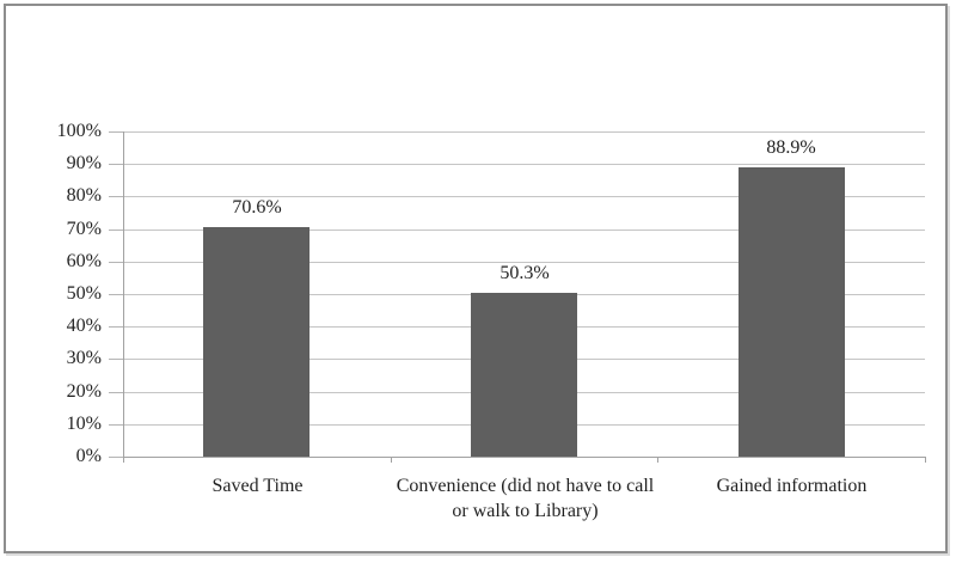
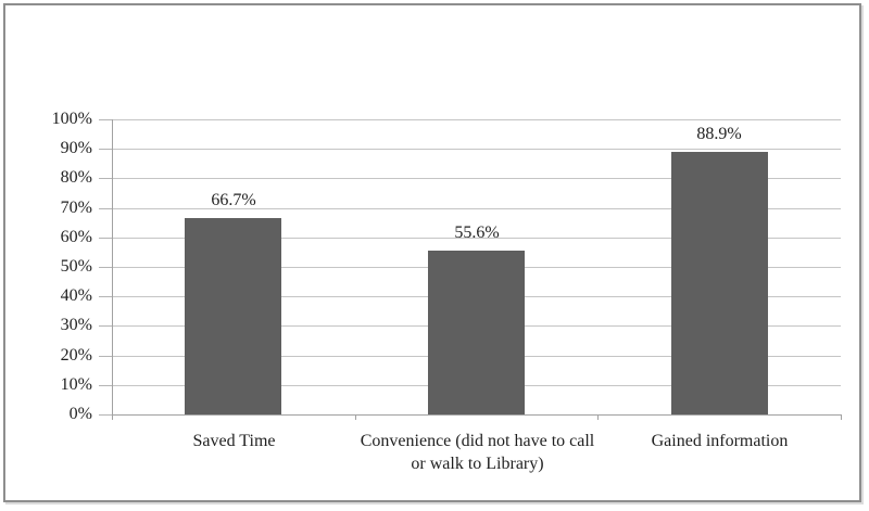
Saved Time: 70.6% -> 66.7%
Convenience (did not have to call or walk to Library): 50.3% -> 55.6%
